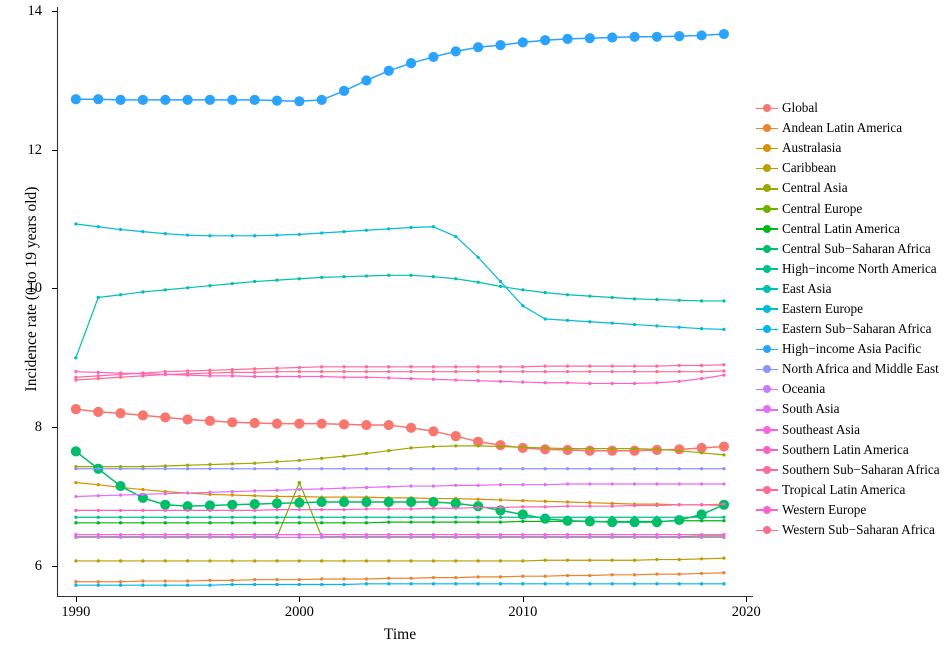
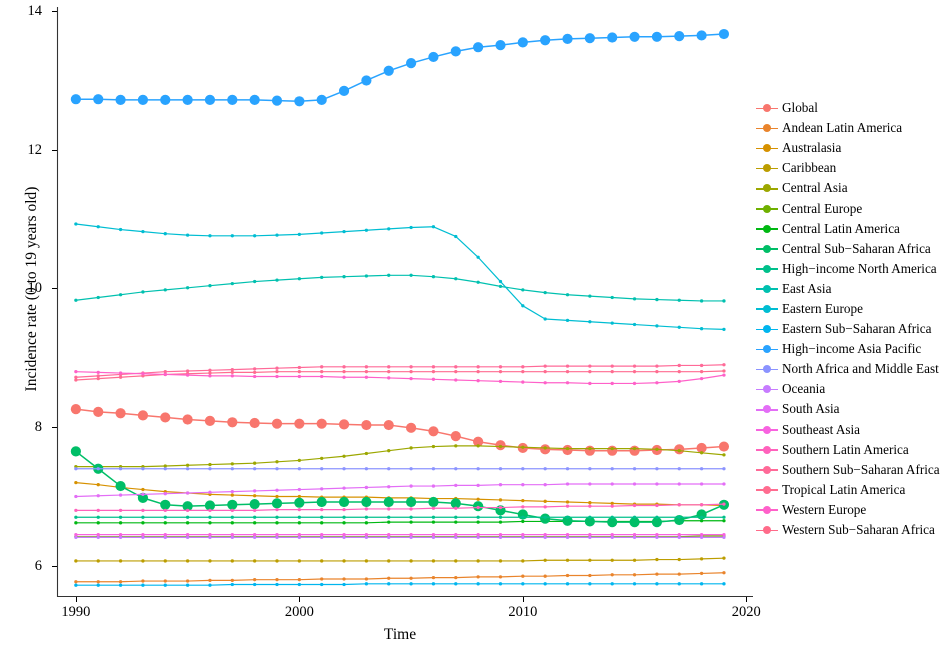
East Asia/1990: 9.0 -> 9.8
Central Europe/2000: 7.2 -> 6.4
